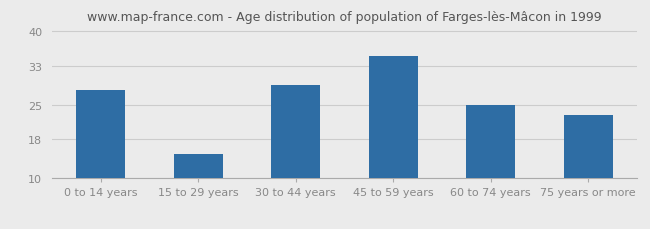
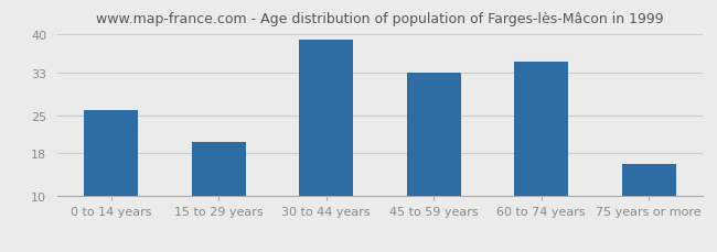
0 to 14 years: 28 -> 26
15 to 29 years: 15 -> 20
30 to 44 years: 29 -> 39
45 to 59 years: 35 -> 33
60 to 74 years: 25 -> 35
75 years or more: 23 -> 16
